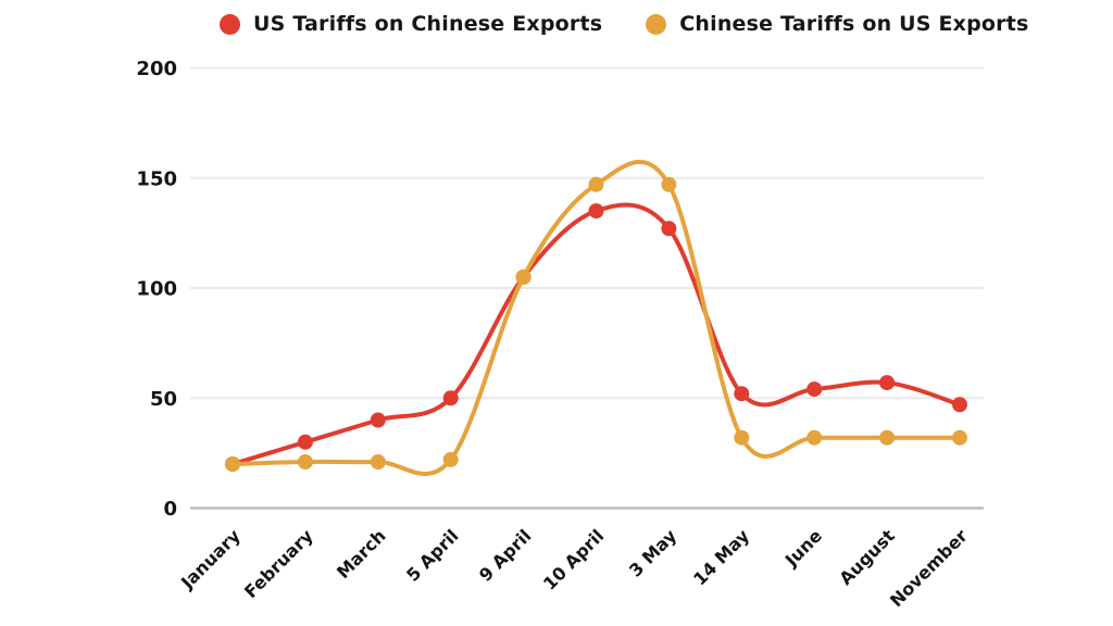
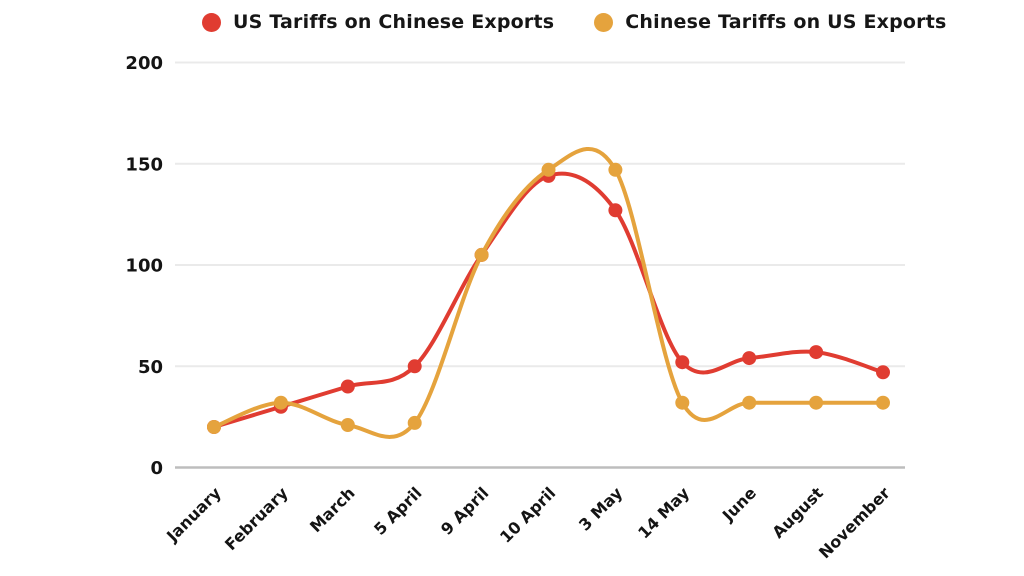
Chinese Tariffs on US Exports/February: 21 -> 32
US Tariffs on Chinese Exports/10 April: 135 -> 144
